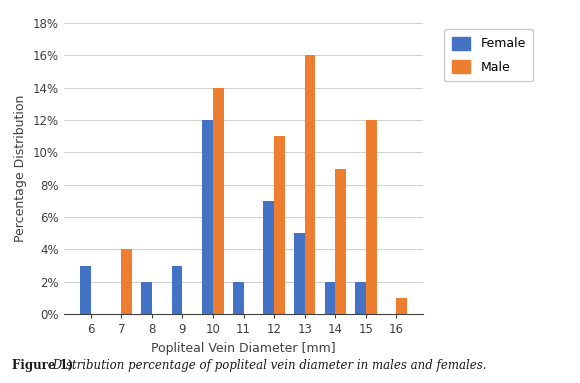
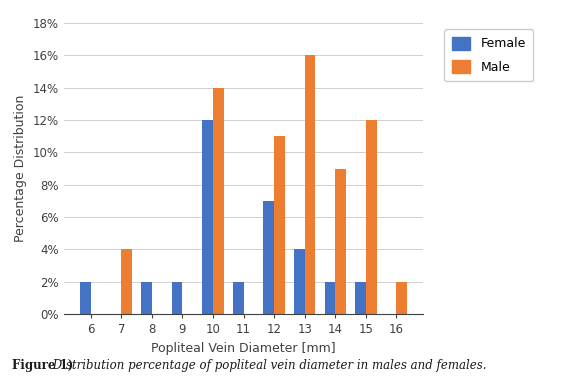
Female/6: 3% -> 2%
Female/9: 3% -> 2%
Female/13: 5% -> 4%
Male/16: 1% -> 2%
